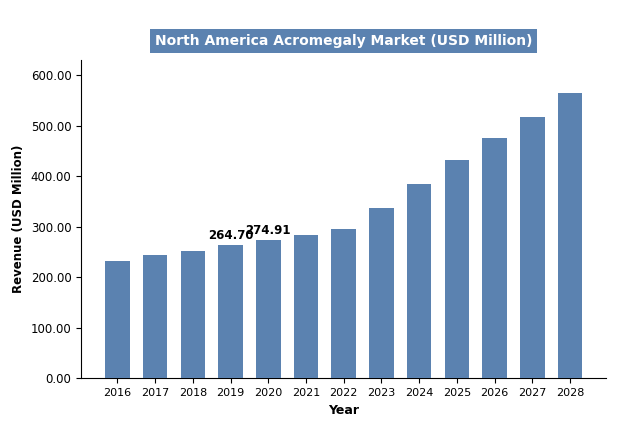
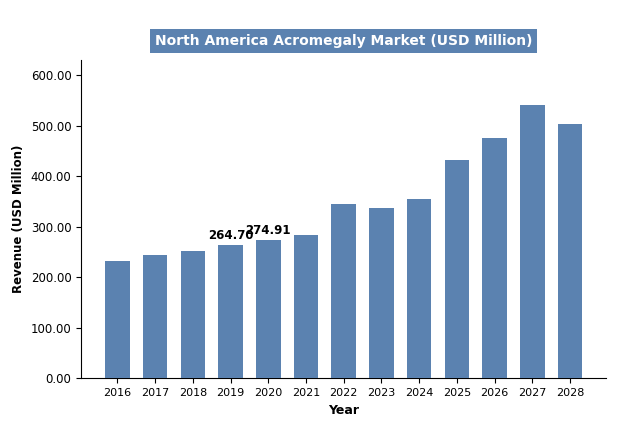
2022: 295 -> 346
2024: 385 -> 356
2027: 518 -> 542
2028: 565 -> 504
